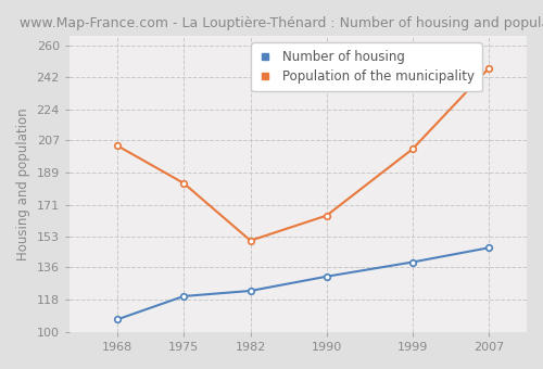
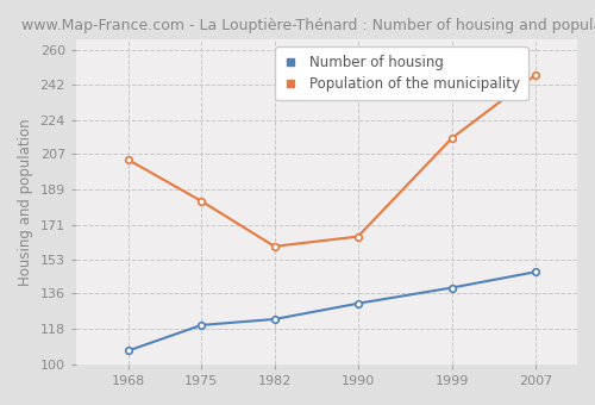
Population of the municipality/1982: 151 -> 160
Population of the municipality/1999: 202 -> 215
